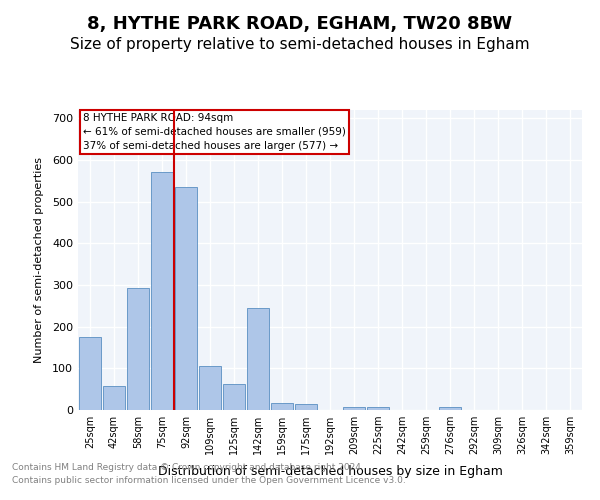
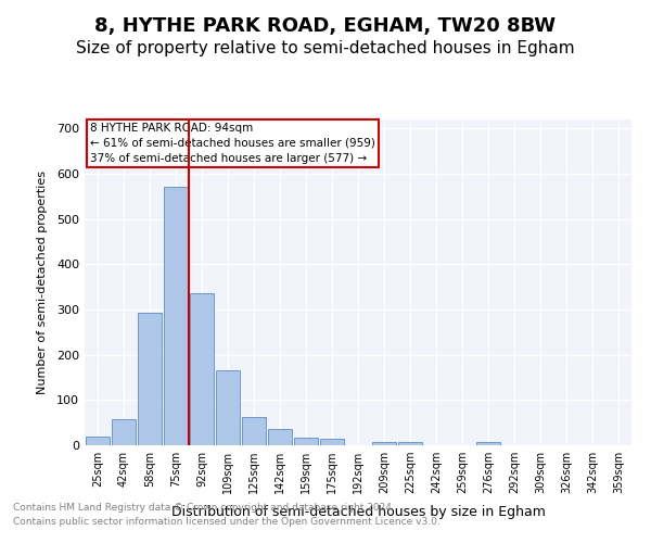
25sqm: 175 -> 20
92sqm: 535 -> 335
109sqm: 105 -> 166
142sqm: 245 -> 35
